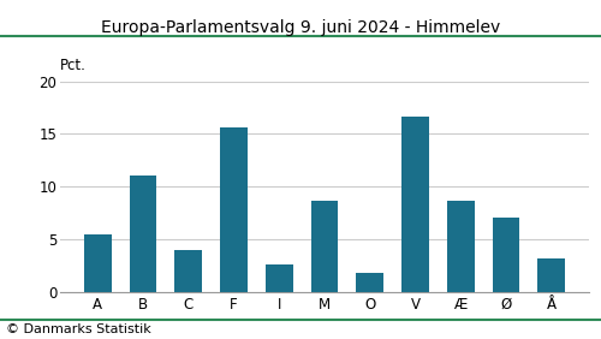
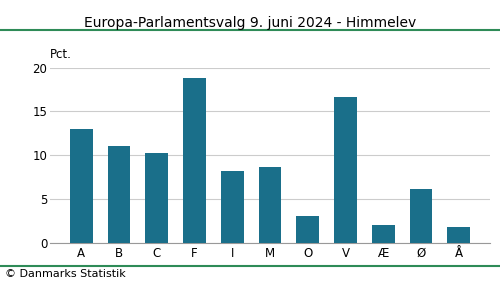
A: 5.4 -> 13.0
C: 4.0 -> 10.2
F: 15.6 -> 18.8
I: 2.6 -> 8.2
O: 1.8 -> 3.0
Æ: 8.6 -> 2.0
Ø: 7.0 -> 6.1
Å: 3.2 -> 1.8
